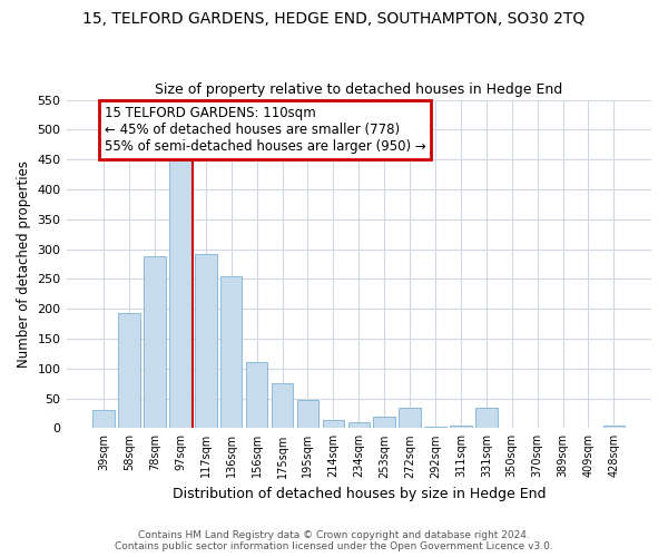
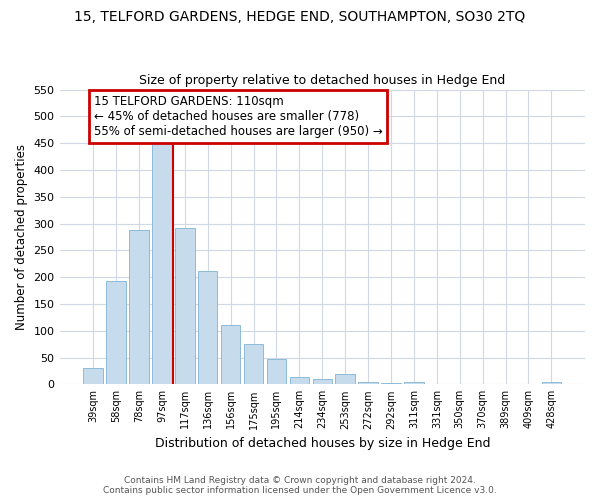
136sqm: 254 -> 212
272sqm: 34 -> 5
331sqm: 34 -> 1
